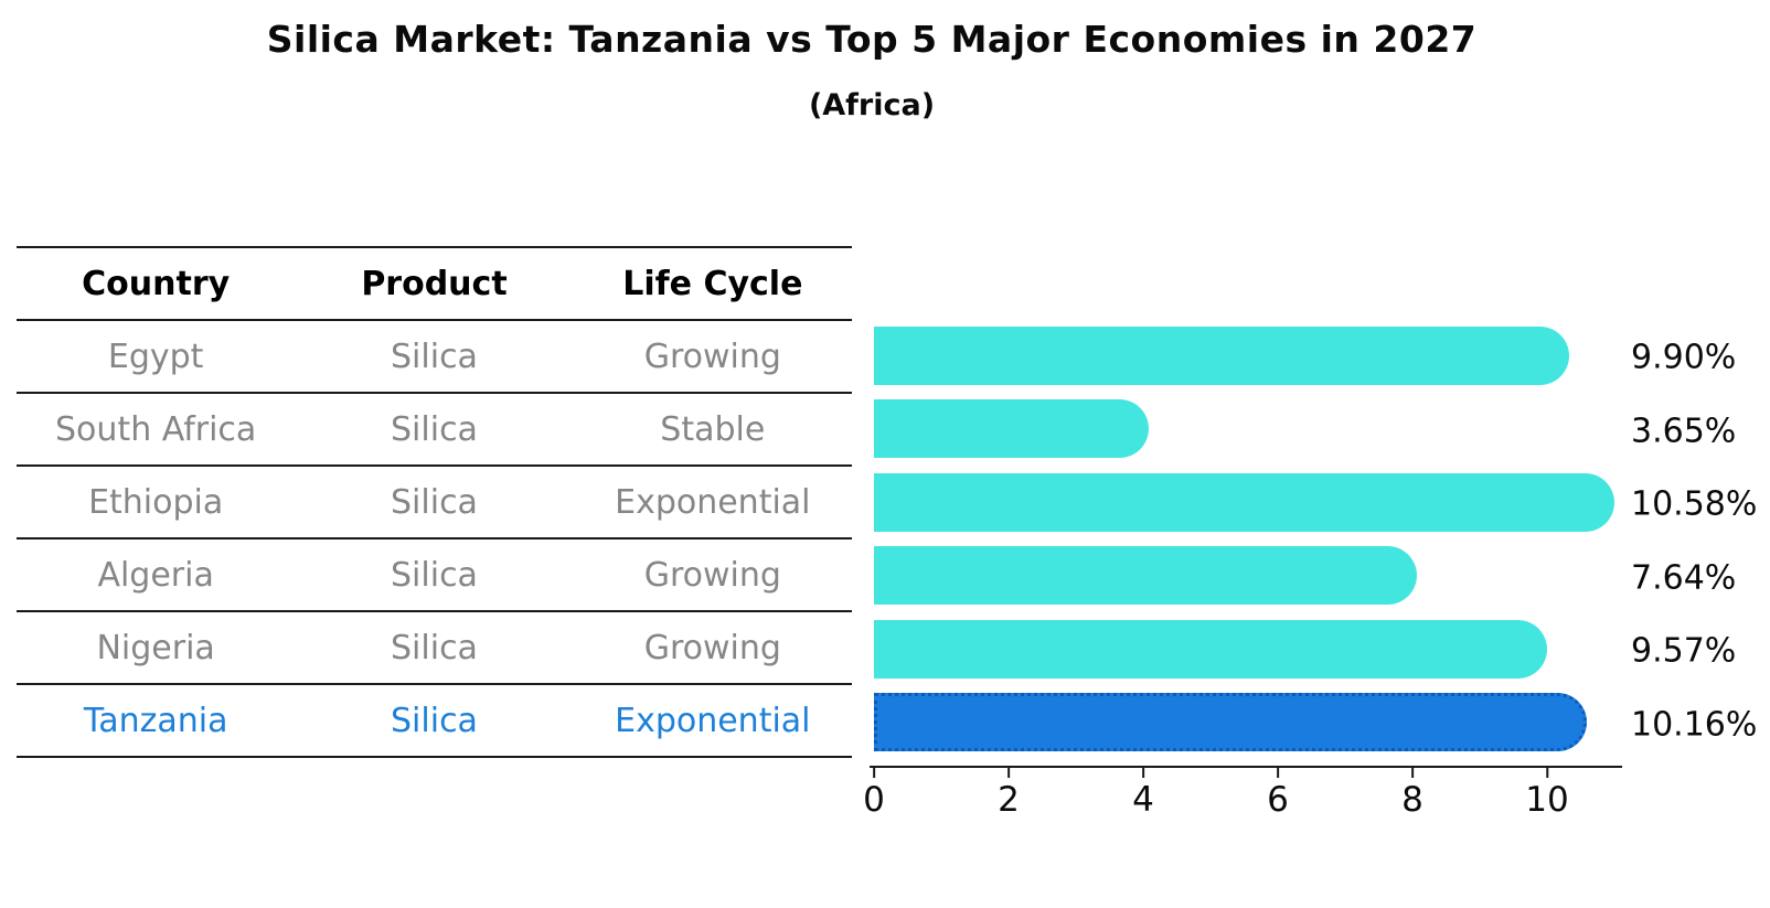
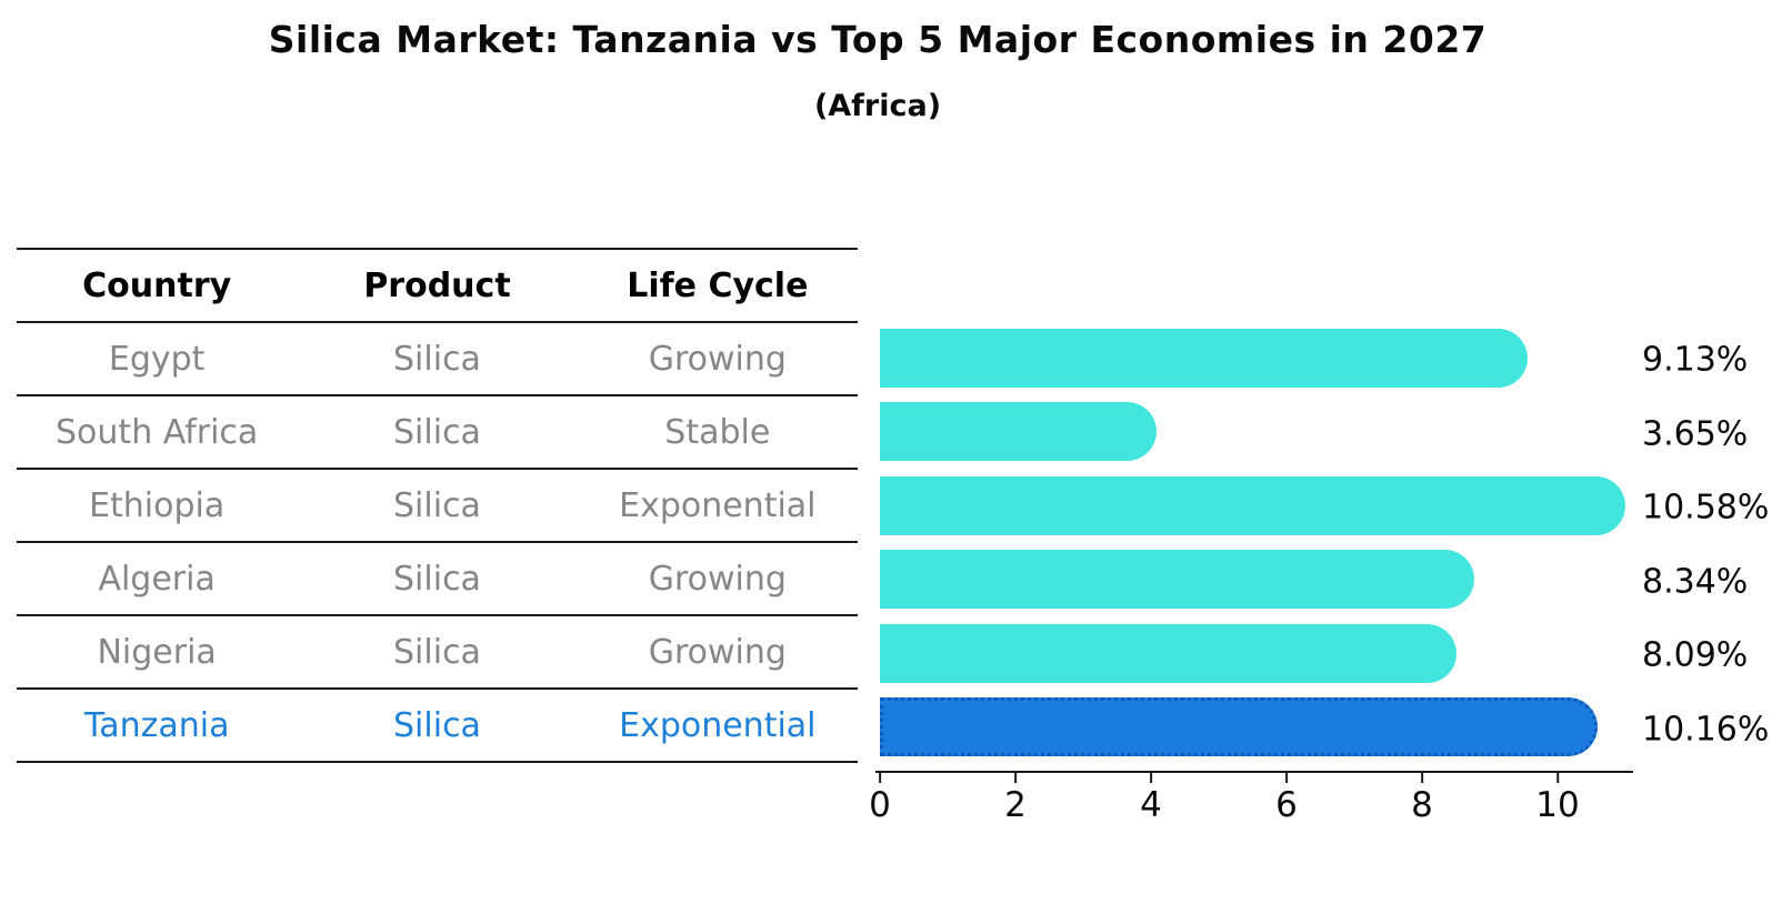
Egypt: 9.90% -> 9.13%
Algeria: 7.64% -> 8.34%
Nigeria: 9.57% -> 8.09%
